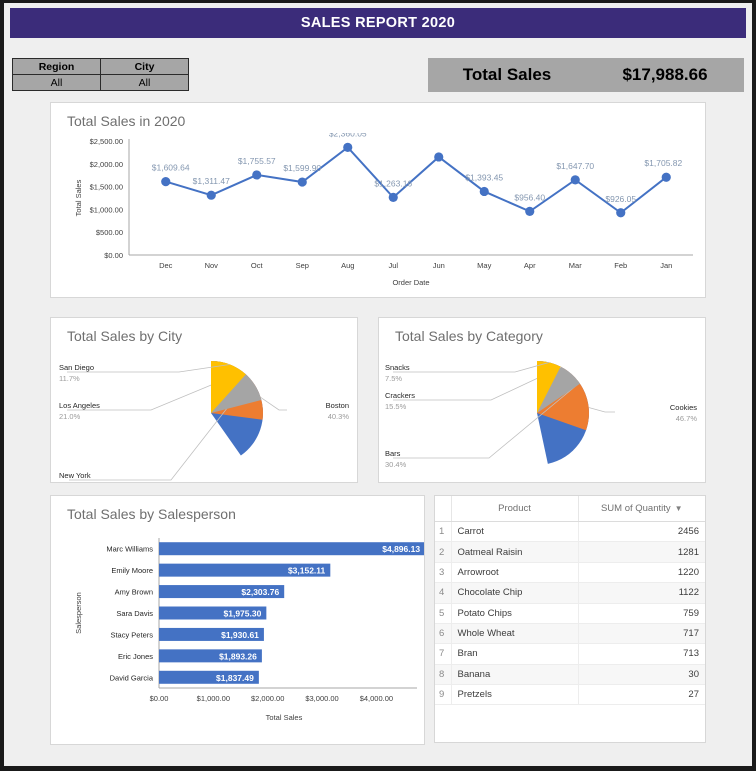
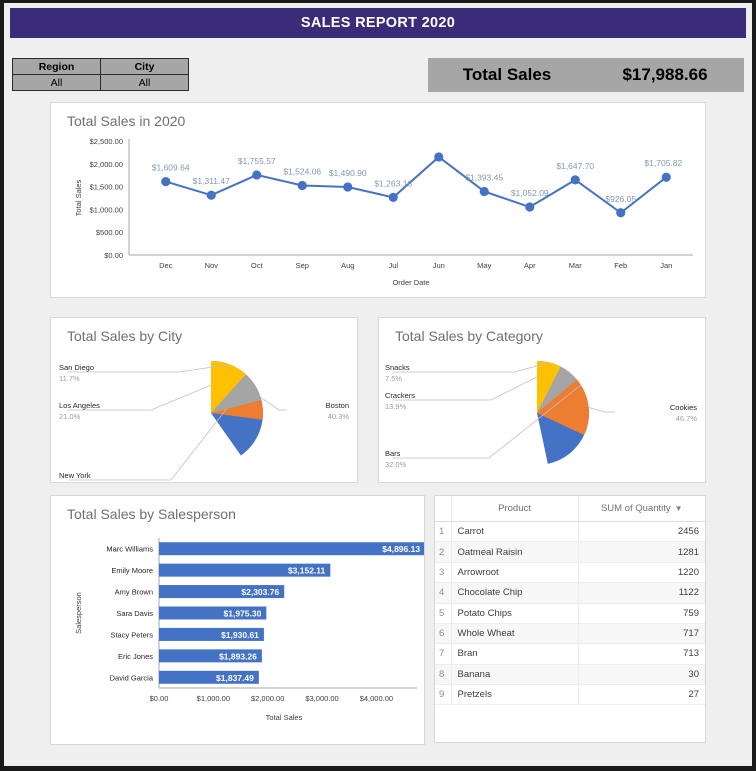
Total Sales in 2020/Sep: $1,599.90 -> $1,524.06
Total Sales in 2020/Aug: $2,360.05 -> $1,490.90
Total Sales in 2020/Apr: $956.40 -> $1,052.09
Total Sales by Category/Bars: 30.4% -> 32.0%
Total Sales by Category/Crackers: 15.5% -> 13.9%
